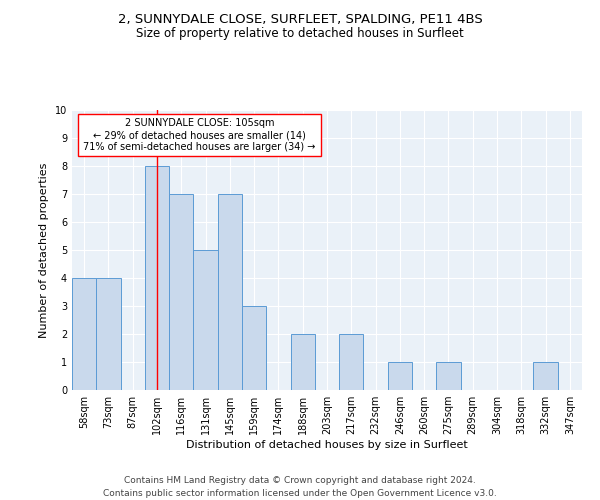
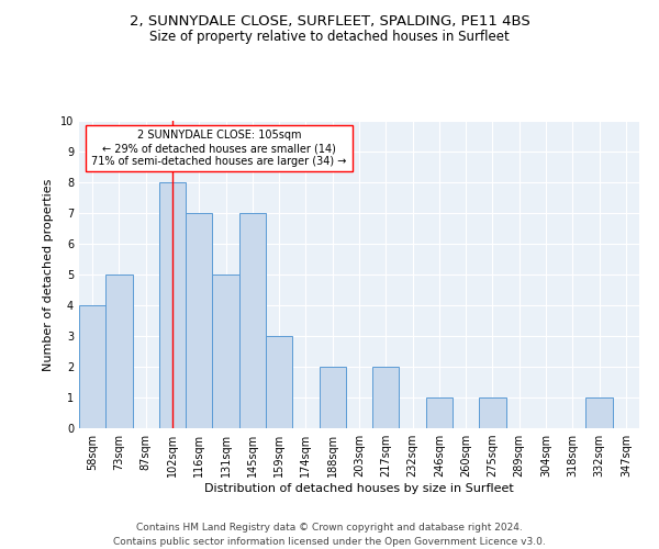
73sqm: 4 -> 5
